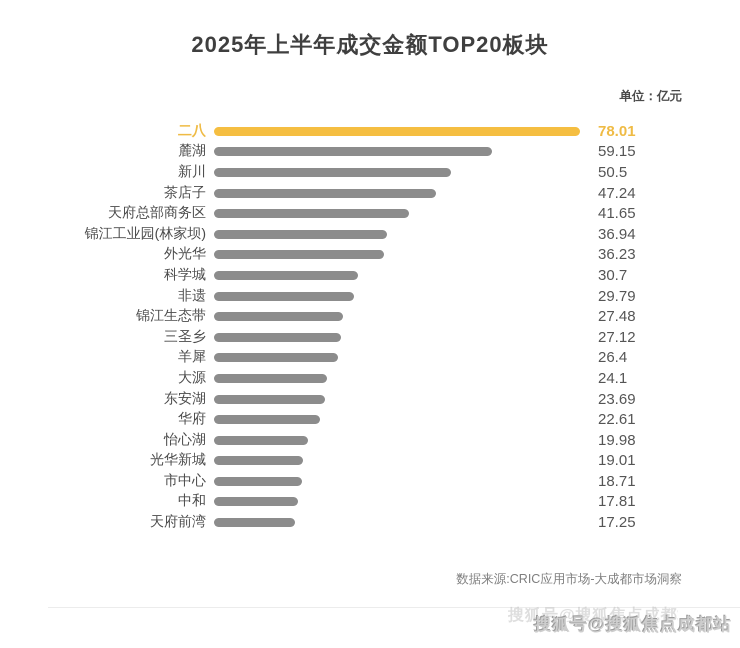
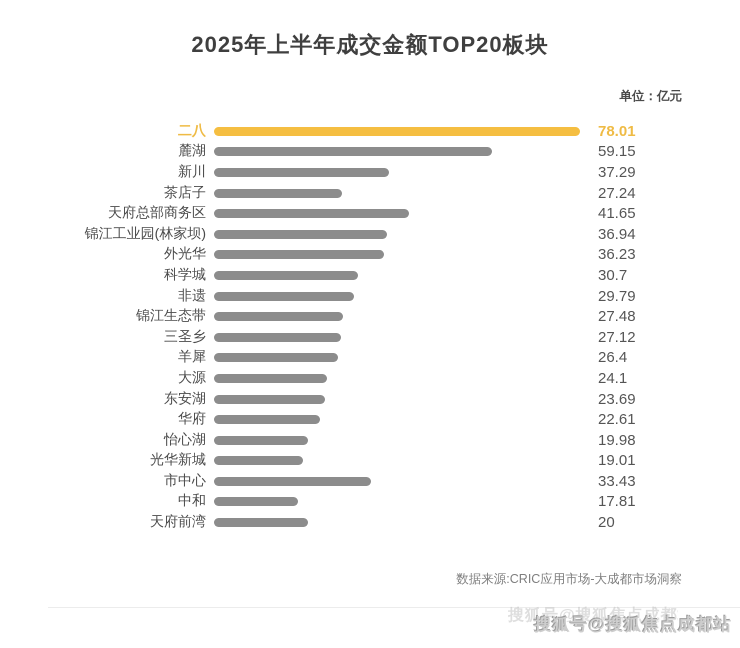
新川: 50.5 -> 37.29
茶店子: 47.24 -> 27.24
市中心: 18.71 -> 33.43
天府前湾: 17.25 -> 20
